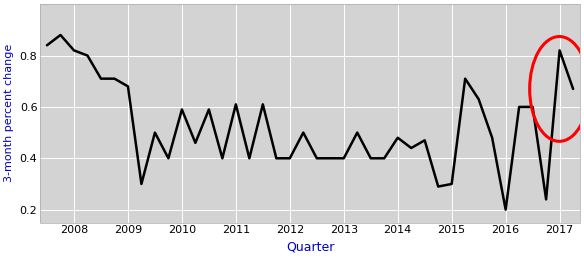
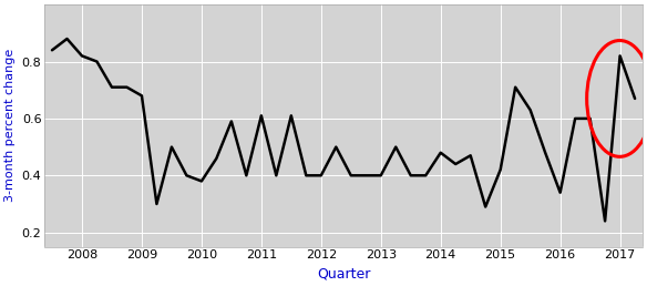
2010: 0.59 -> 0.38
2015: 0.30 -> 0.42
2016: 0.20 -> 0.34
